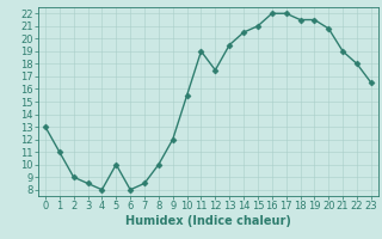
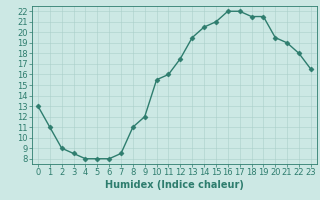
5: 10.0 -> 8.0
8: 10.0 -> 11.0
11: 19.0 -> 16.0
20: 20.8 -> 19.5
